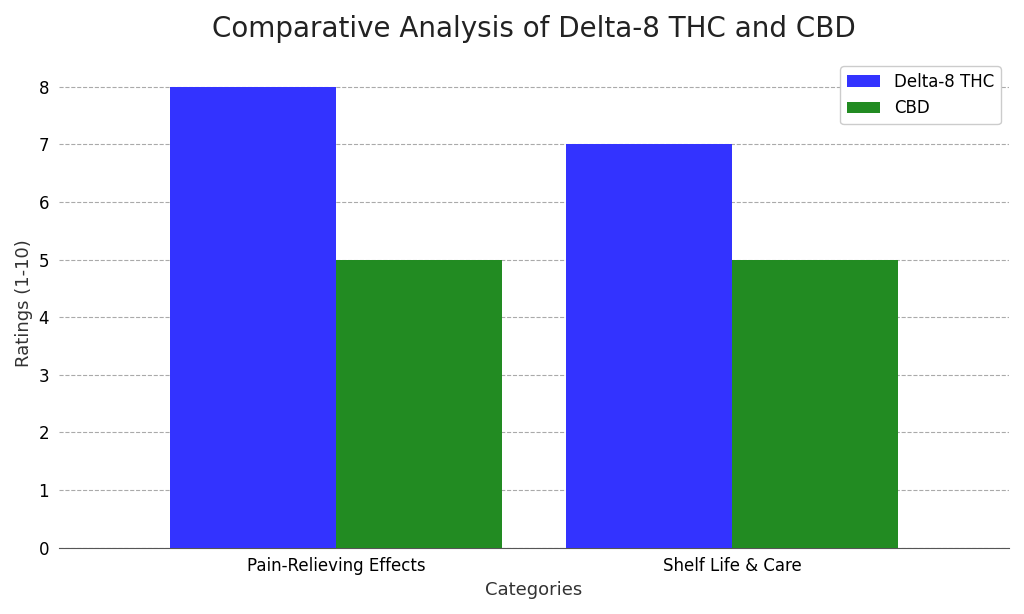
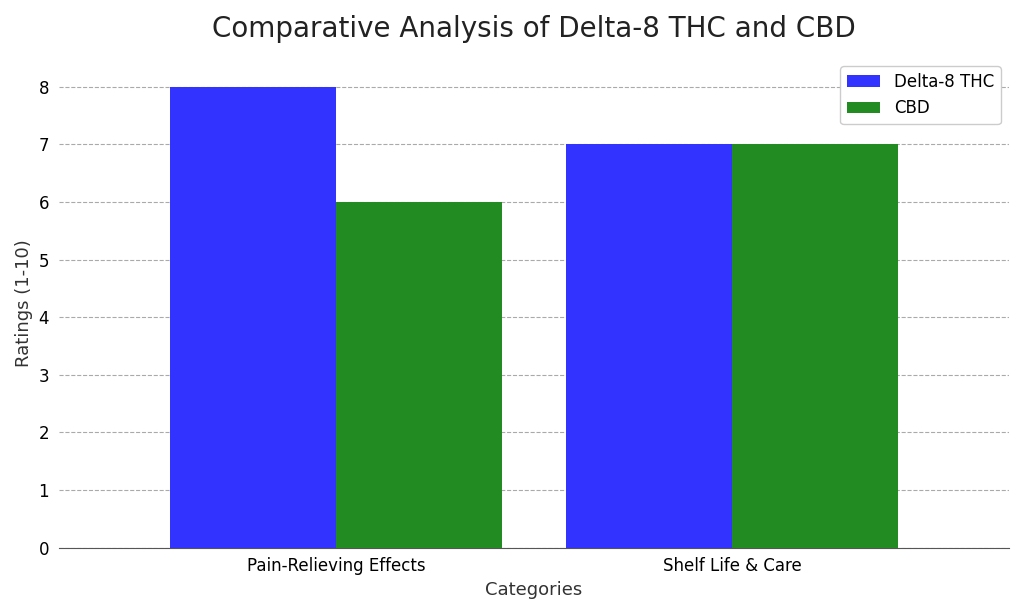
CBD/Pain-Relieving Effects: 5 -> 6
CBD/Shelf Life & Care: 5 -> 7
